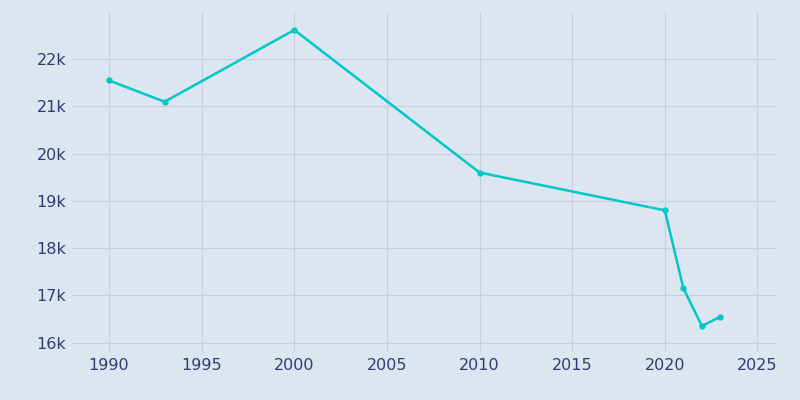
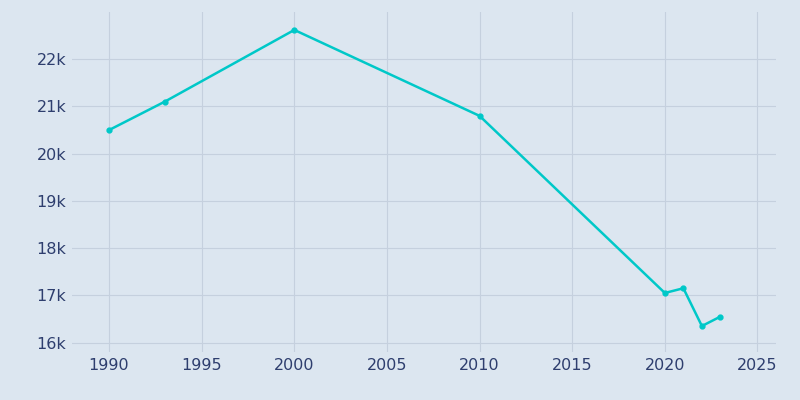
1990: 21.55k -> 20.50k
2010: 19.60k -> 20.80k
2020: 18.80k -> 17.05k
